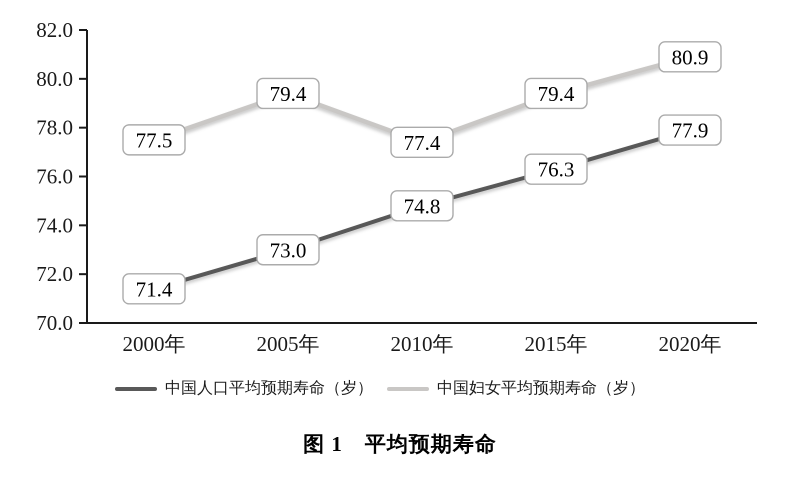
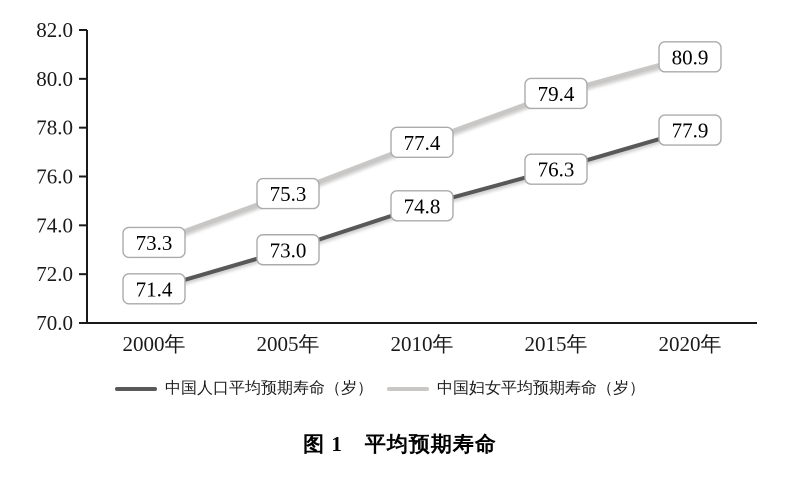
中国妇女平均预期寿命（岁）/2000年: 77.5 -> 73.3
中国妇女平均预期寿命（岁）/2005年: 79.4 -> 75.3
